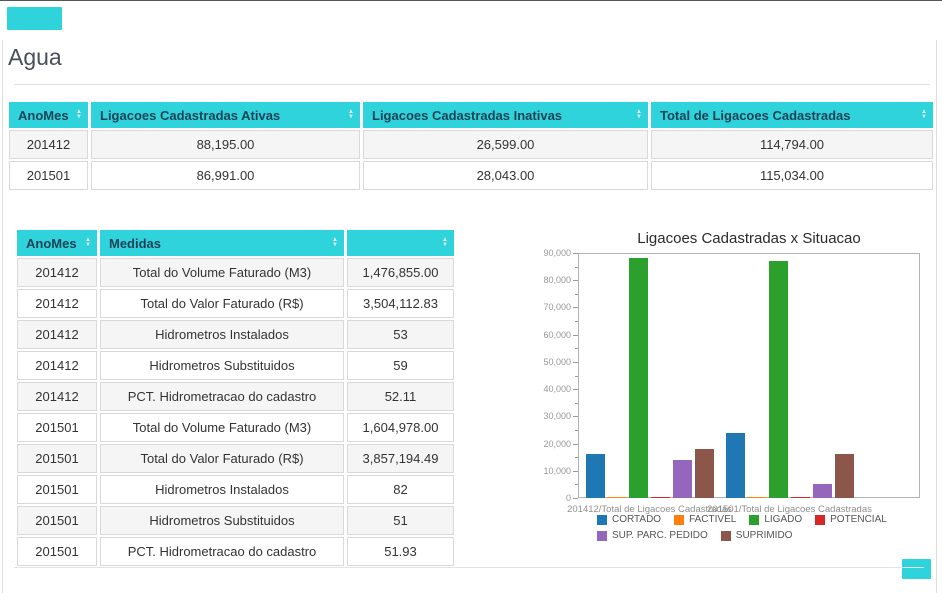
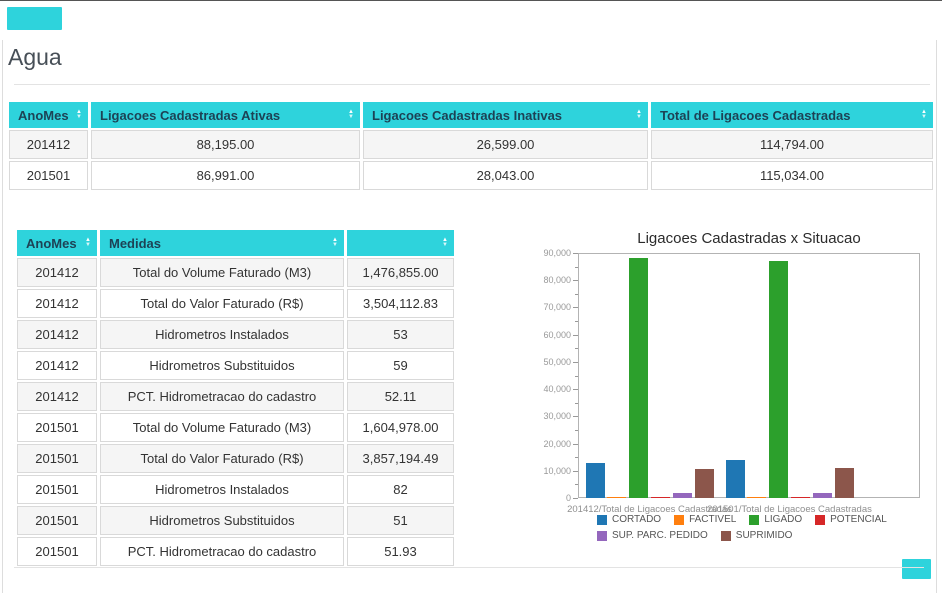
CORTADO/201412/Total de Ligacoes Cadastradas: 16000 -> 13000
SUP. PARC. PEDIDO/201412/Total de Ligacoes Cadastradas: 14000 -> 2000
SUPRIMIDO/201412/Total de Ligacoes Cadastradas: 18000 -> 11000
CORTADO/201501/Total de Ligacoes Cadastradas: 24000 -> 14000
SUP. PARC. PEDIDO/201501/Total de Ligacoes Cadastradas: 5000 -> 2000
SUPRIMIDO/201501/Total de Ligacoes Cadastradas: 16000 -> 11000
